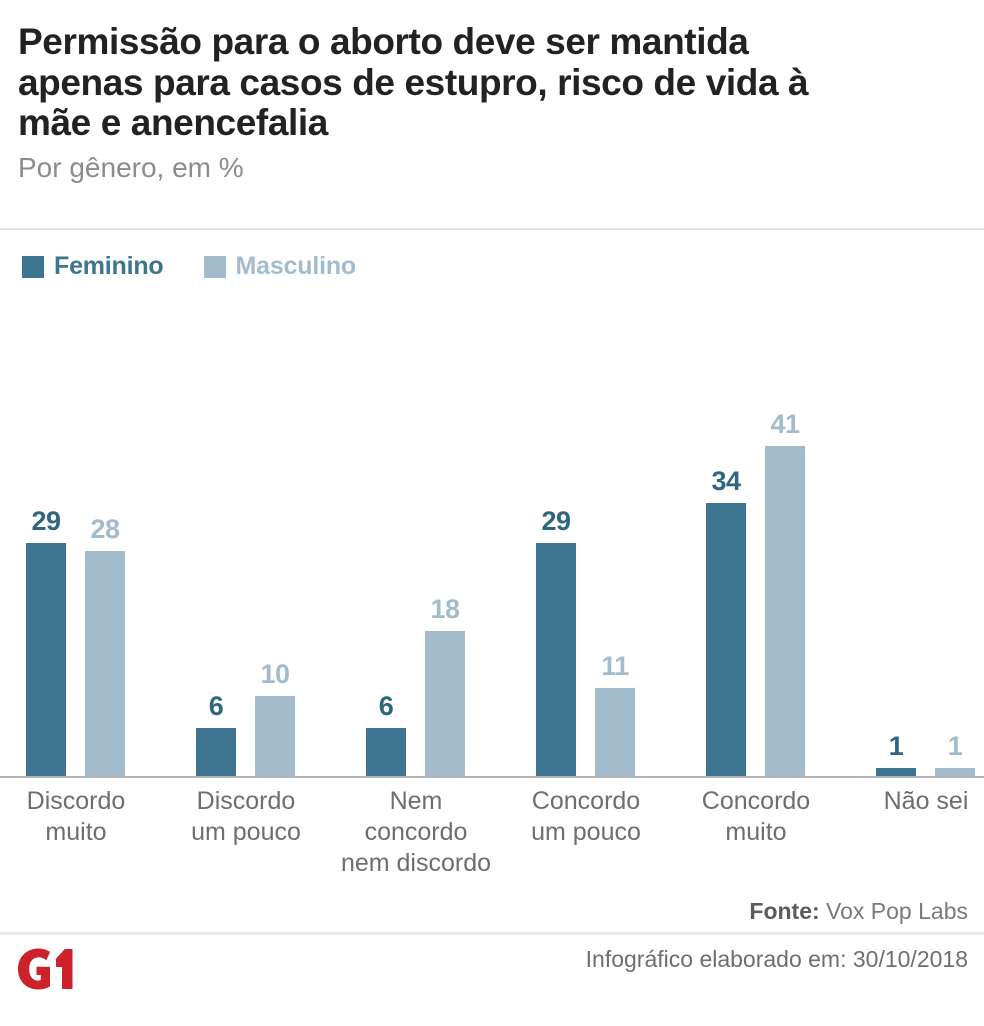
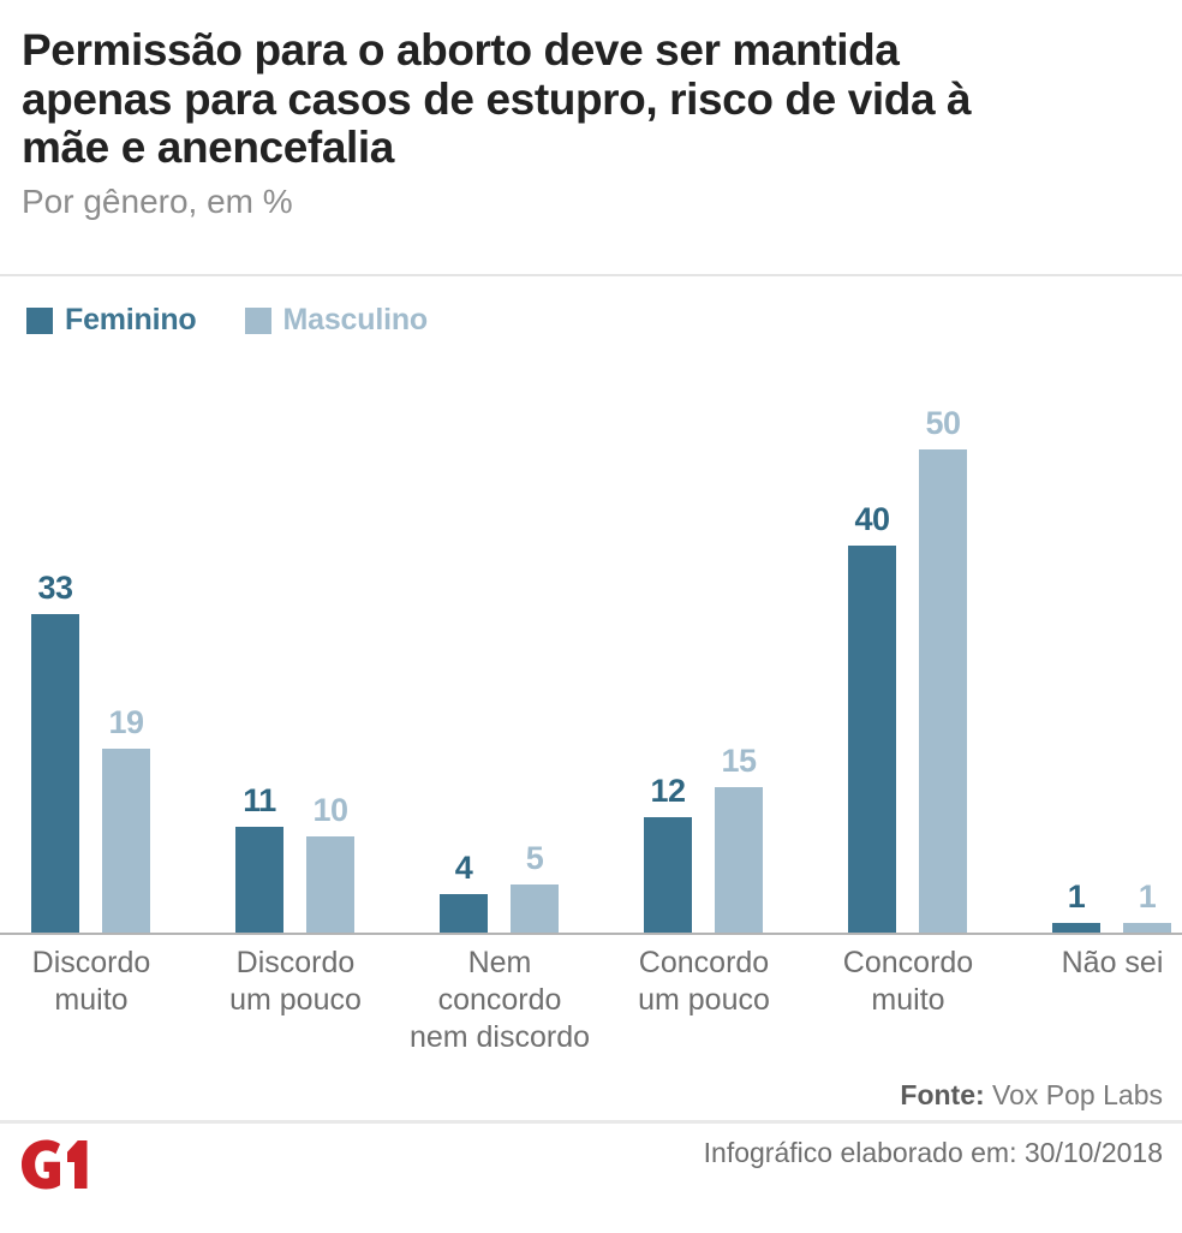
Feminino/Discordo muito: 29 -> 33
Masculino/Discordo muito: 28 -> 19
Feminino/Discordo um pouco: 6 -> 11
Feminino/Nem concordo nem discordo: 6 -> 4
Masculino/Nem concordo nem discordo: 18 -> 5
Feminino/Concordo um pouco: 29 -> 12
Masculino/Concordo um pouco: 11 -> 15
Feminino/Concordo muito: 34 -> 40
Masculino/Concordo muito: 41 -> 50
